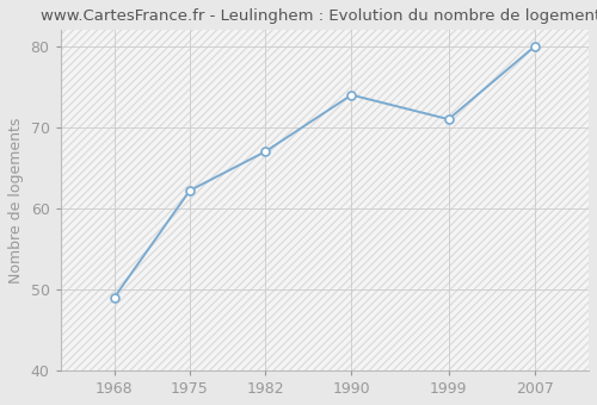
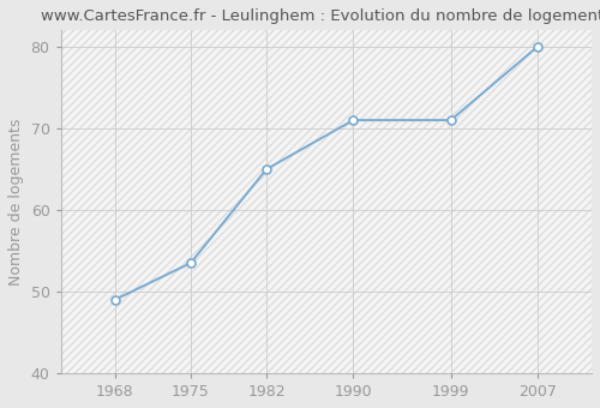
1975: 62.2 -> 53.5
1982: 67.0 -> 65.0
1990: 74.0 -> 71.0
